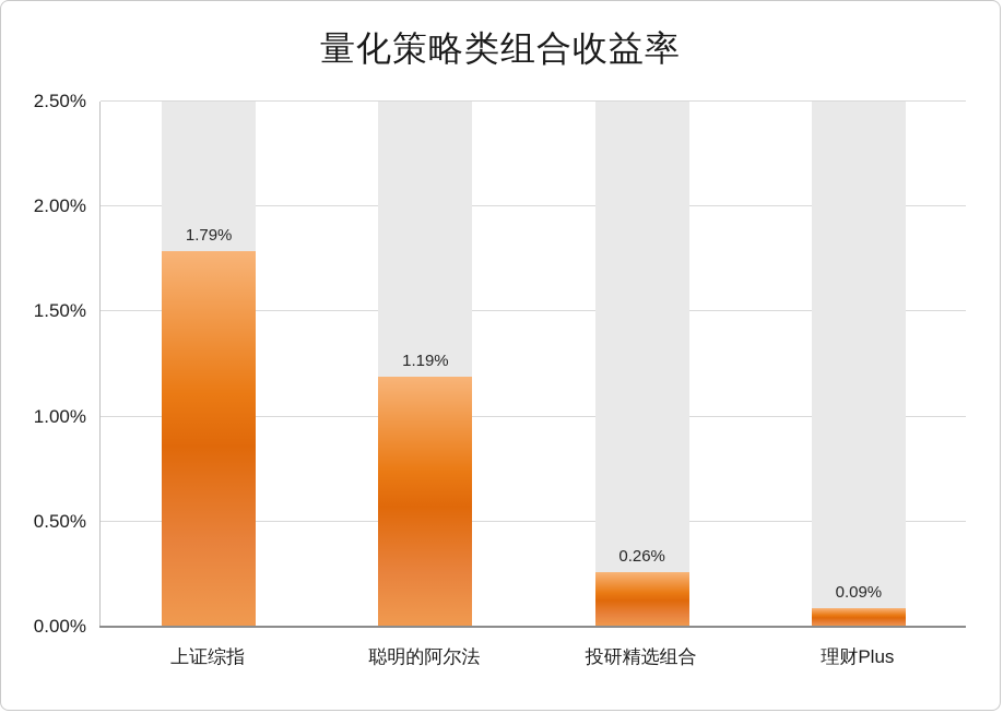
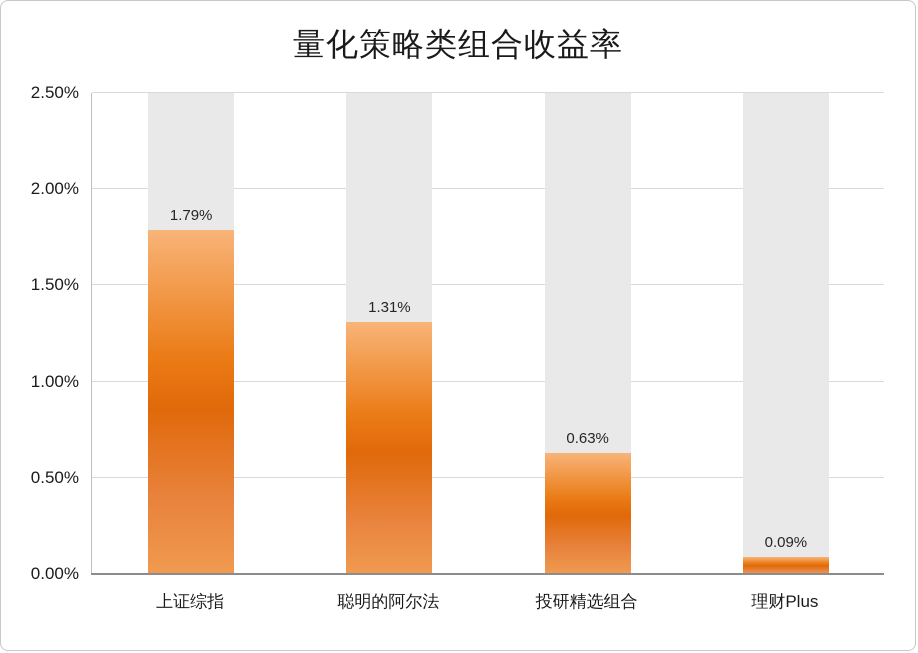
聪明的阿尔法: 1.19% -> 1.31%
投研精选组合: 0.26% -> 0.63%
